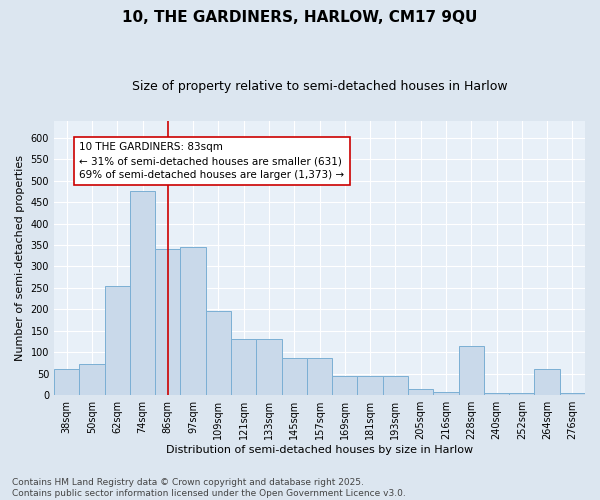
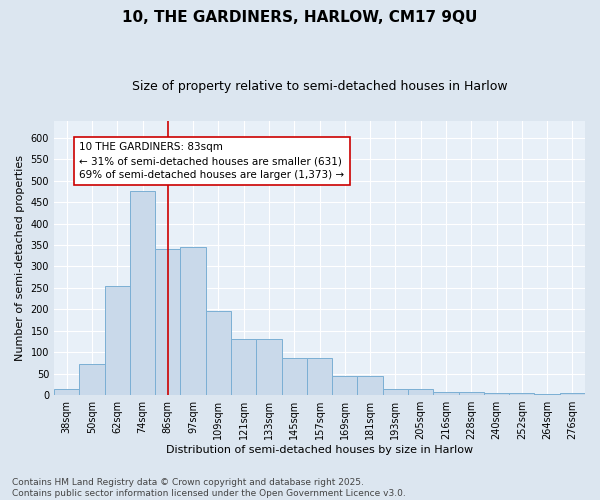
38sqm: 60 -> 15
193sqm: 45 -> 15
228sqm: 115 -> 7
264sqm: 60 -> 2
